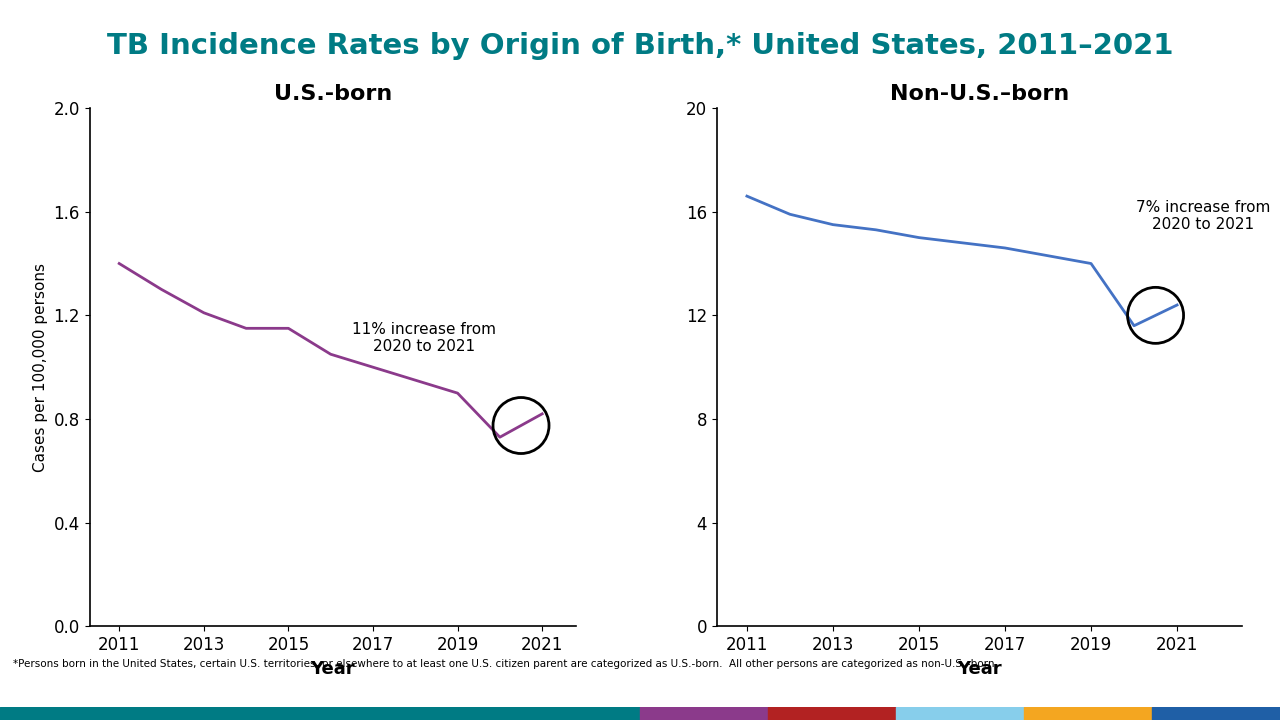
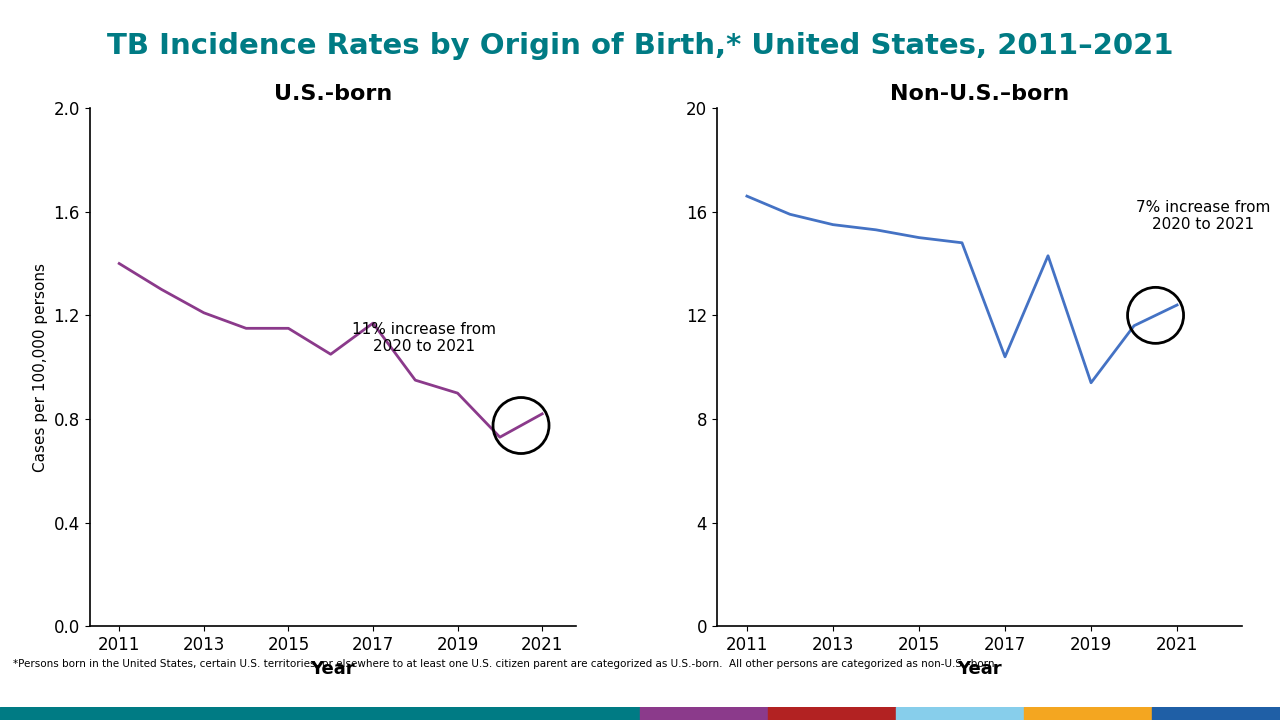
U.S.-born/2017: 1.00 -> 1.17
Non-U.S.–born/2017: 14.6 -> 10.4
Non-U.S.–born/2019: 14.0 -> 9.4
